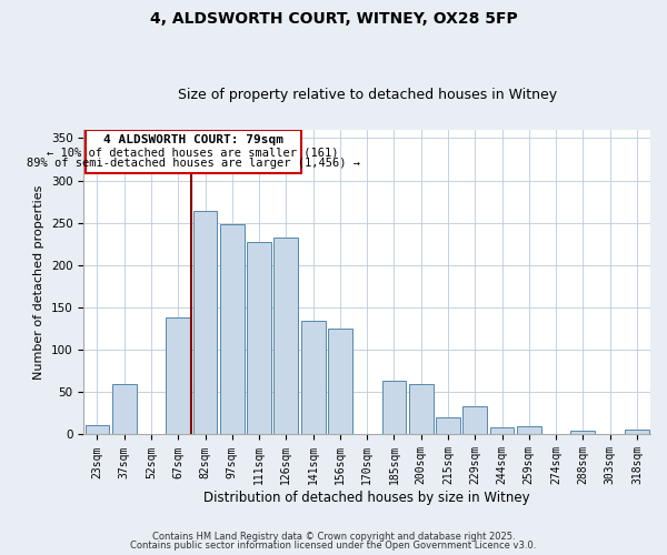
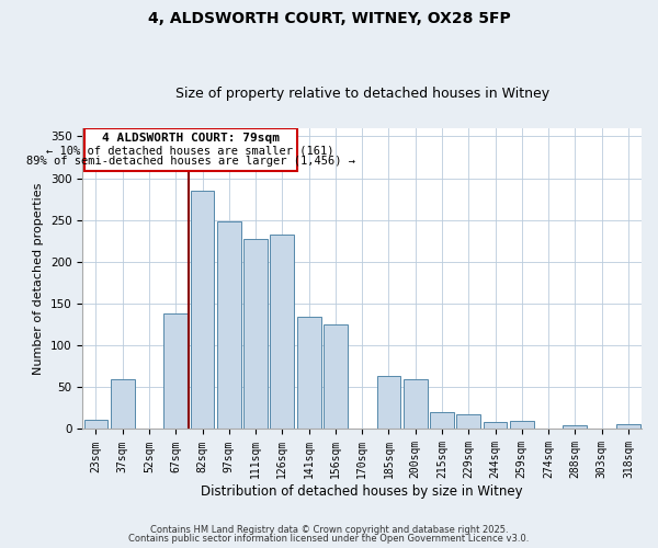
82sqm: 264 -> 285
229sqm: 34 -> 18
